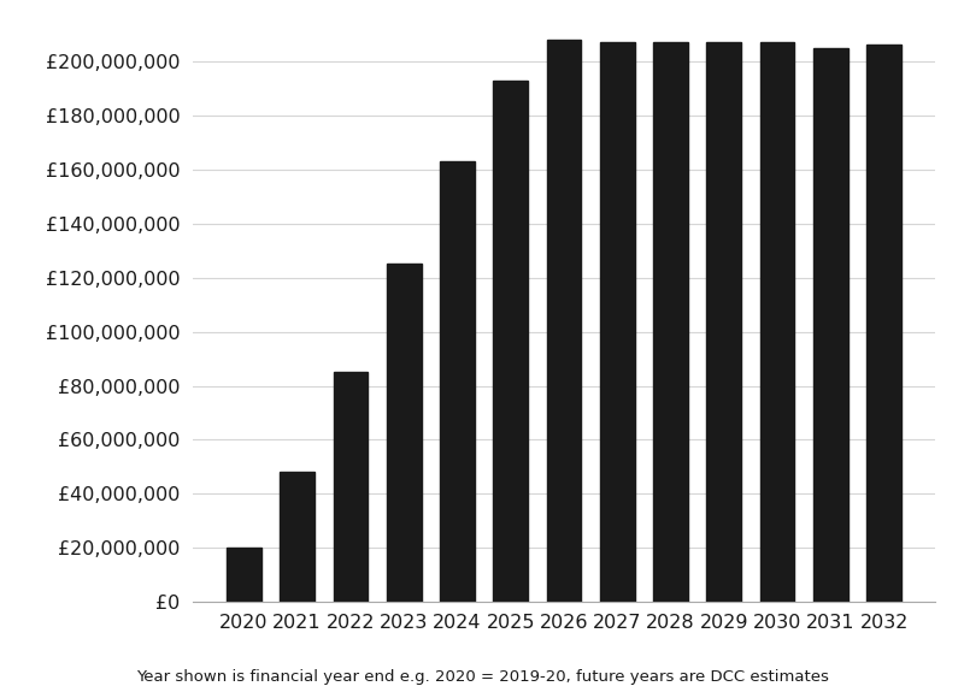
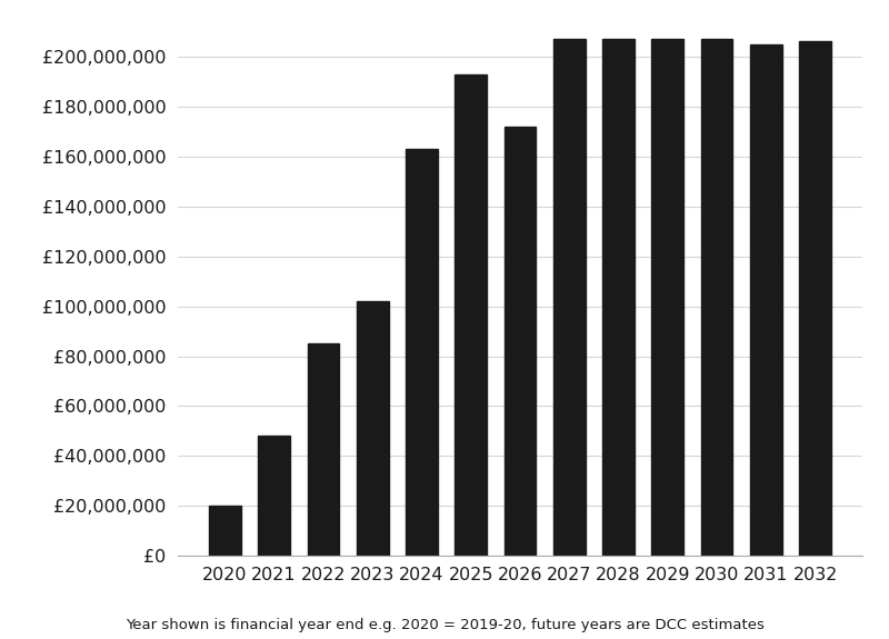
2023: £125,000,000 -> £102,000,000
2026: £208,000,000 -> £172,000,000
